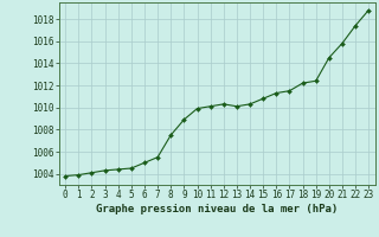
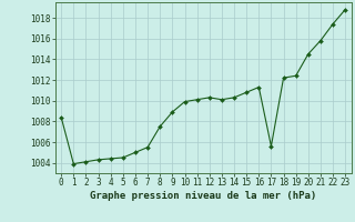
0: 1003.8 -> 1008.4
17: 1011.5 -> 1005.6
